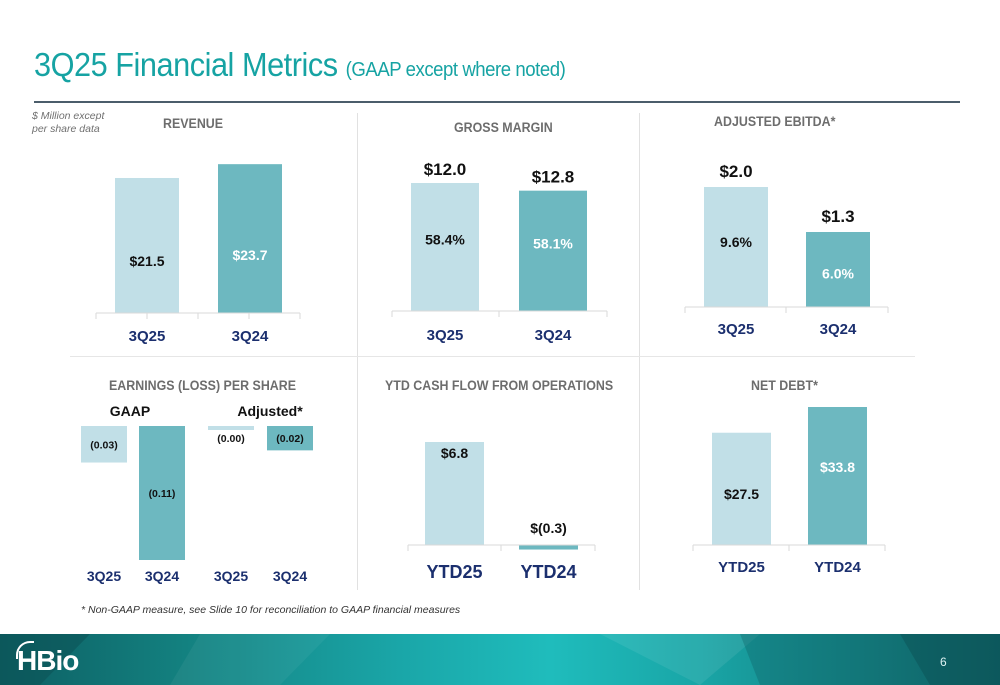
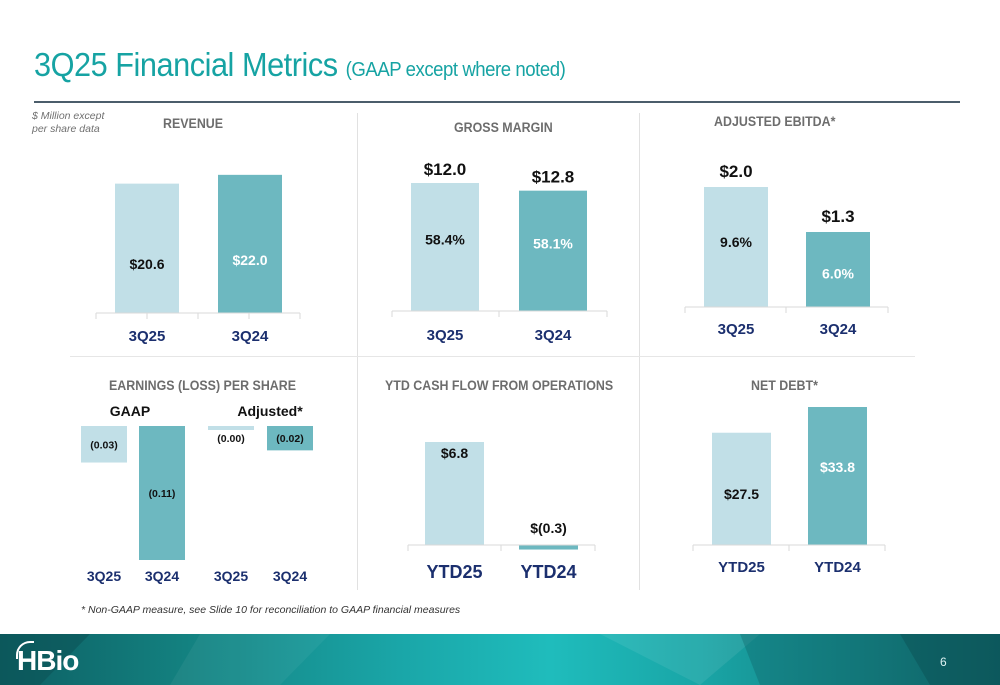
REVENUE/3Q25: $21.5 -> $20.6
REVENUE/3Q24: $23.7 -> $22.0
